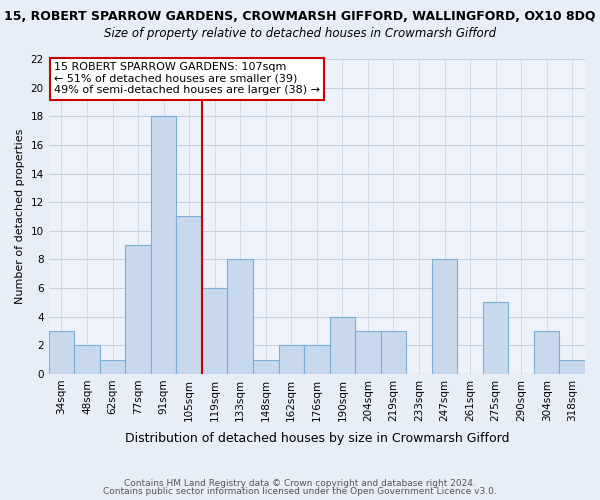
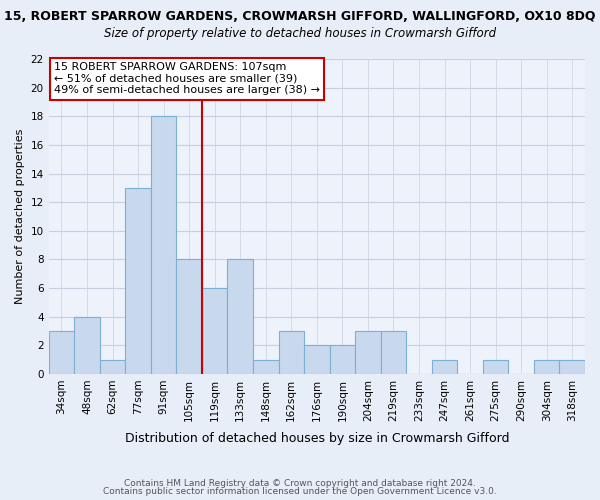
48sqm: 2 -> 4
77sqm: 9 -> 13
105sqm: 11 -> 8
162sqm: 2 -> 3
190sqm: 4 -> 2
247sqm: 8 -> 1
275sqm: 5 -> 1
304sqm: 3 -> 1
